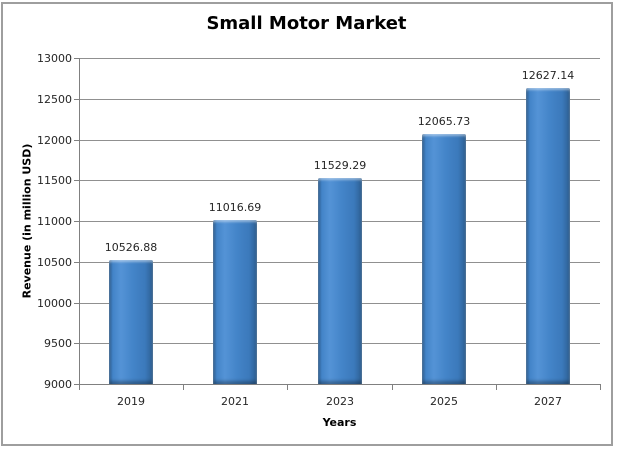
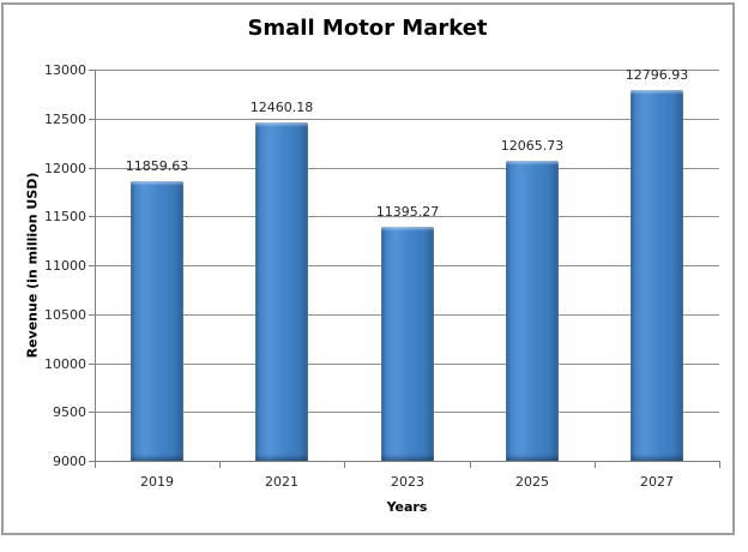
2019: 10526.88 -> 11859.63
2021: 11016.69 -> 12460.18
2023: 11529.29 -> 11395.27
2027: 12627.14 -> 12796.93
